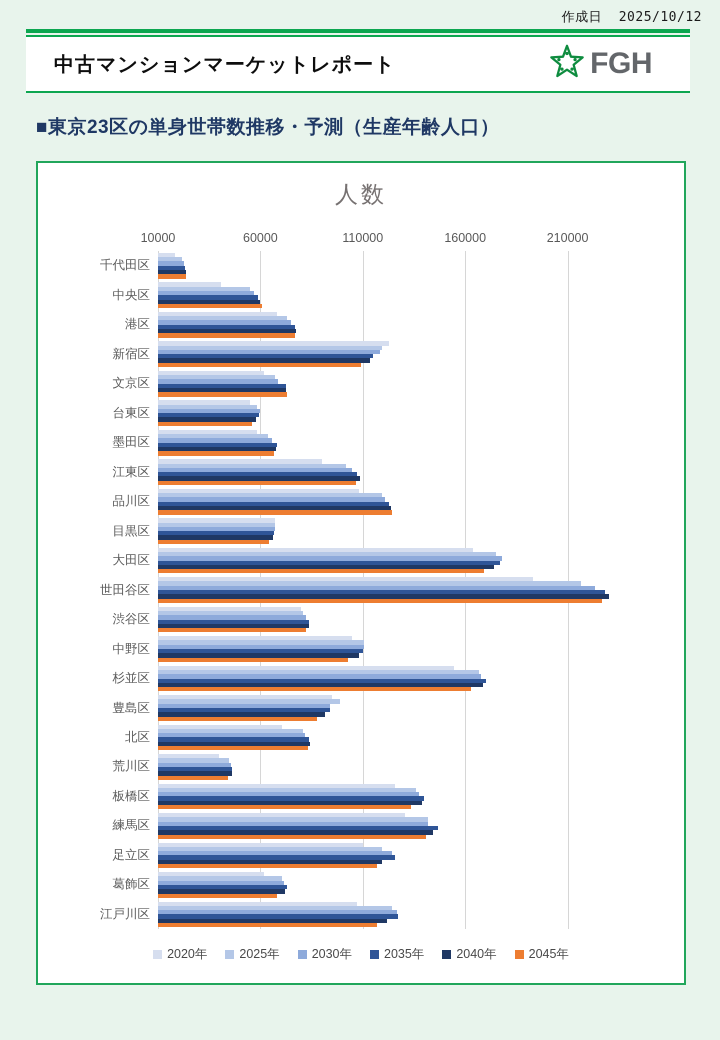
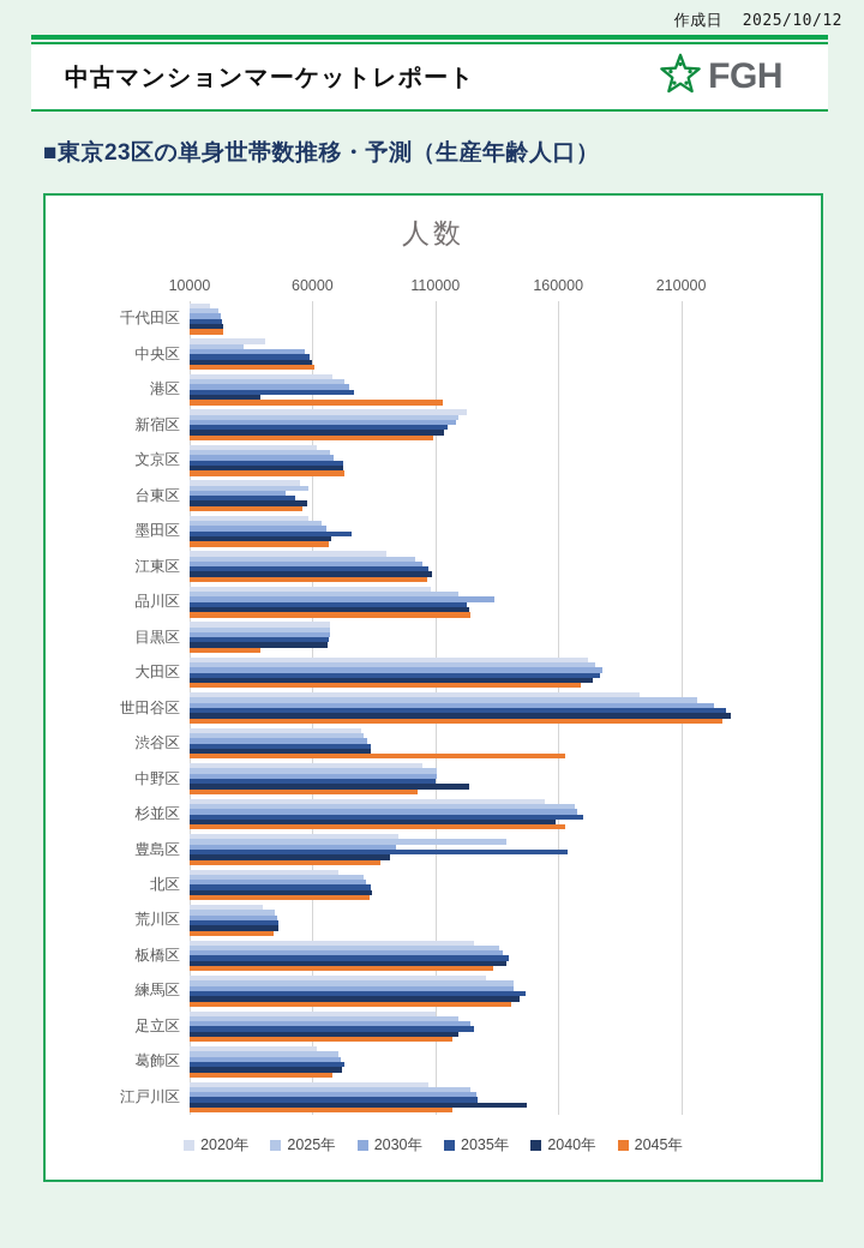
2025年/中央区: 55000 -> 32000
2040年/港区: 78000 -> 39000
2045年/港区: 77000 -> 113000
2030年/台東区: 60000 -> 49000
2035年/台東区: 60000 -> 53000
2035年/墨田区: 68000 -> 76000
2030年/品川区: 121000 -> 134000
2045年/目黒区: 64000 -> 39000
2020年/大田区: 164000 -> 172000
2045年/渋谷区: 82000 -> 163000
2040年/中野区: 108000 -> 124000
2040年/杉並区: 168000 -> 159000
2025年/豊島区: 99000 -> 139000
2035年/豊島区: 94000 -> 164000
2040年/江戸川区: 122000 -> 147000
